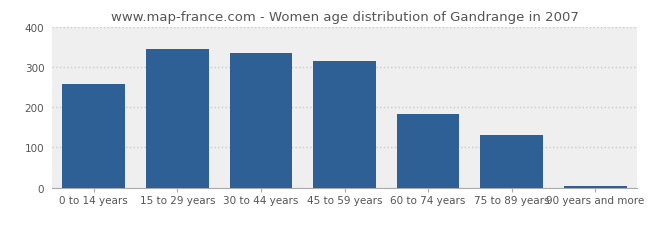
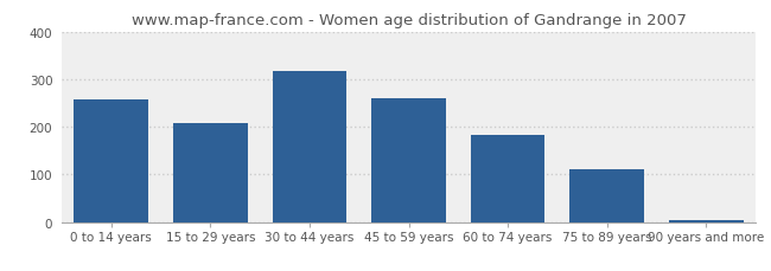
15 to 29 years: 345 -> 208
30 to 44 years: 335 -> 316
45 to 59 years: 315 -> 261
75 to 89 years: 130 -> 111
